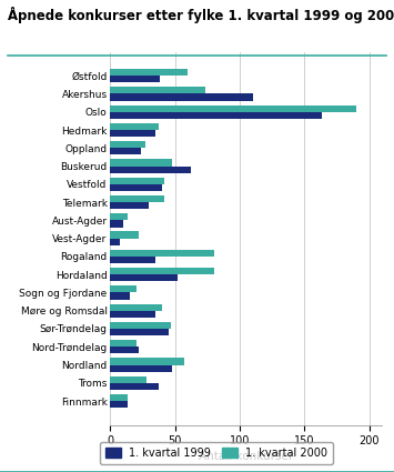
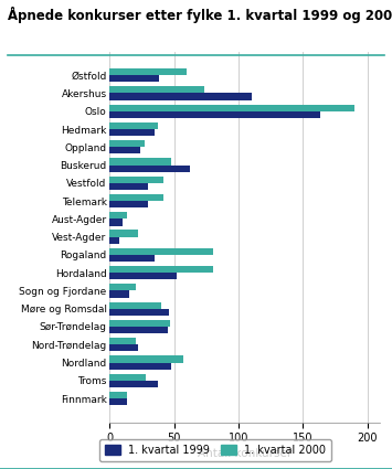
1. kvartal 1999/Vestfold: 40 -> 30
1. kvartal 1999/Møre og Romsdal: 35 -> 46
